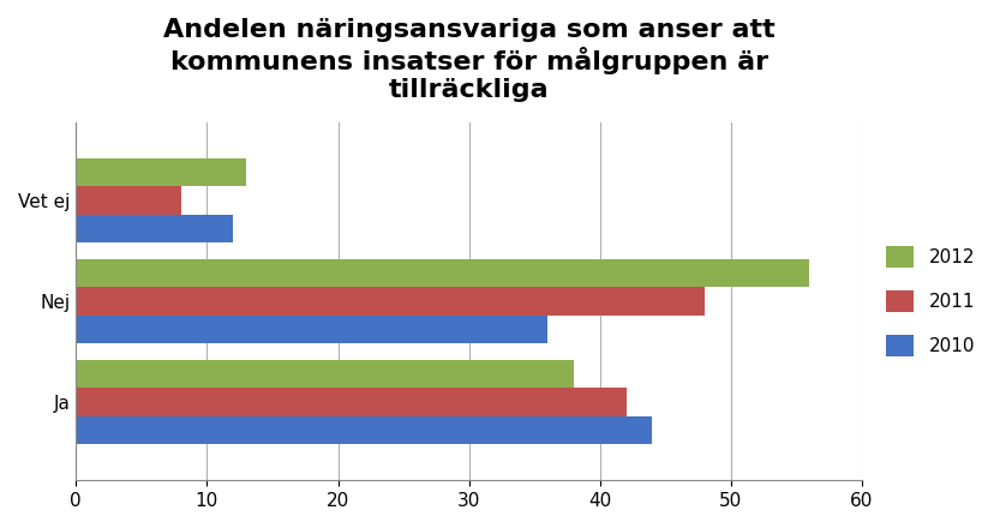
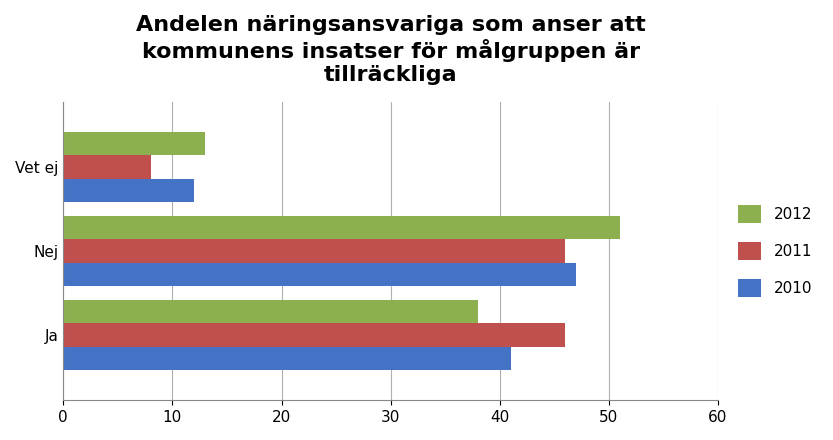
2012/Nej: 56 -> 51
2011/Nej: 48 -> 46
2010/Nej: 36 -> 47
2011/Ja: 42 -> 46
2010/Ja: 44 -> 41
